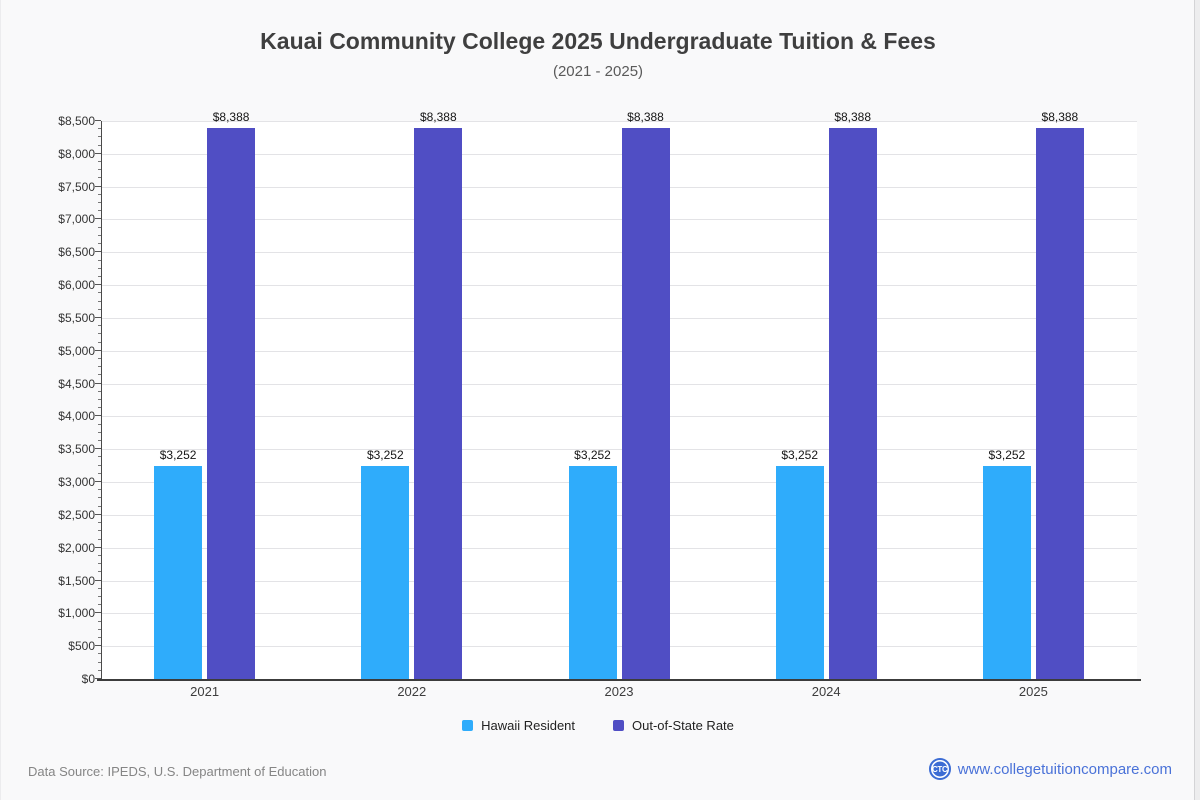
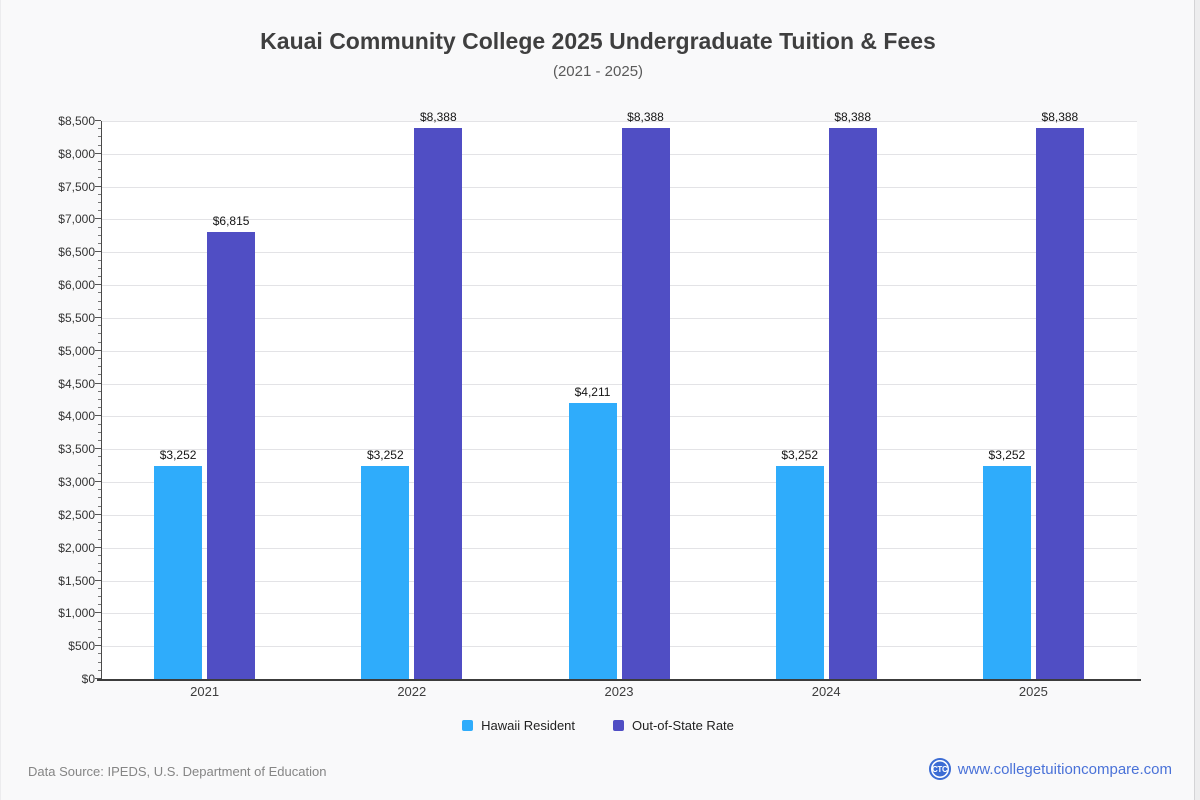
Out-of-State Rate/2021: $8,388 -> $6,815
Hawaii Resident/2023: $3,252 -> $4,211
